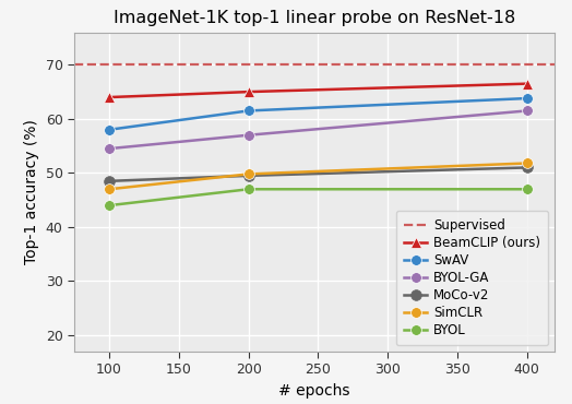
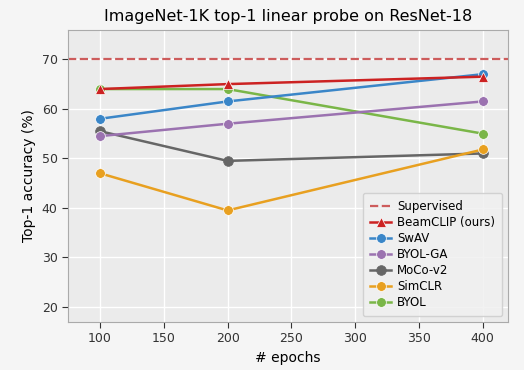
MoCo-v2/100: 48.5 -> 55.5
BYOL/100: 44 -> 64
SimCLR/200: 49.8 -> 39.5
BYOL/200: 47 -> 64
SwAV/400: 63.8 -> 67.0
BYOL/400: 47 -> 55
